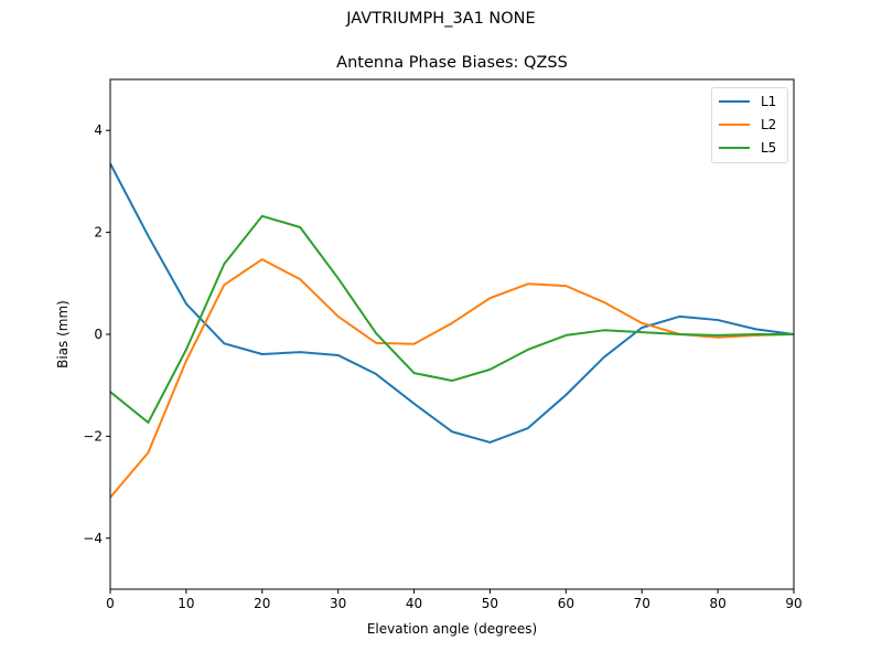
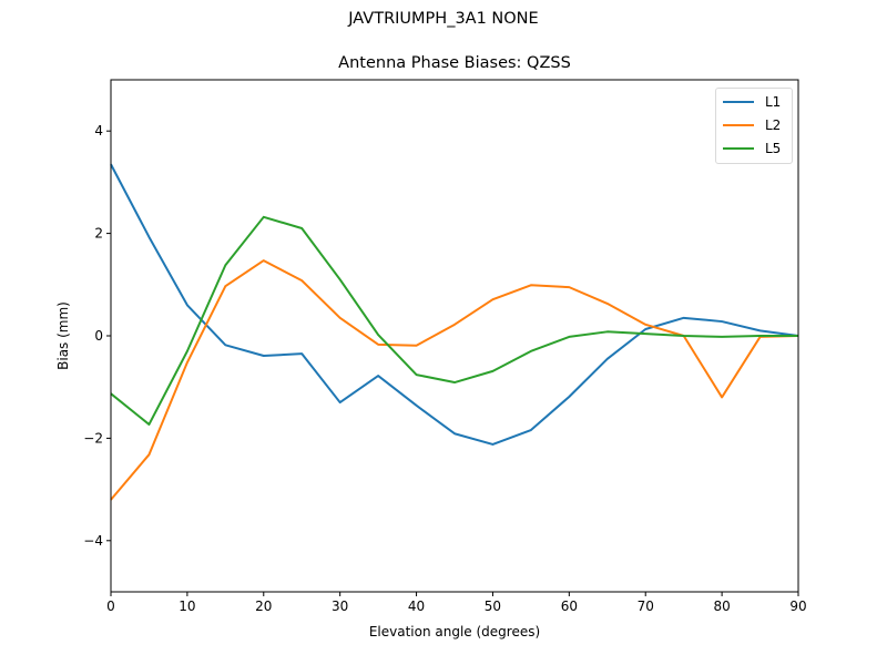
L1/30: -0.4 -> -1.3
L2/80: -0.1 -> -1.2
